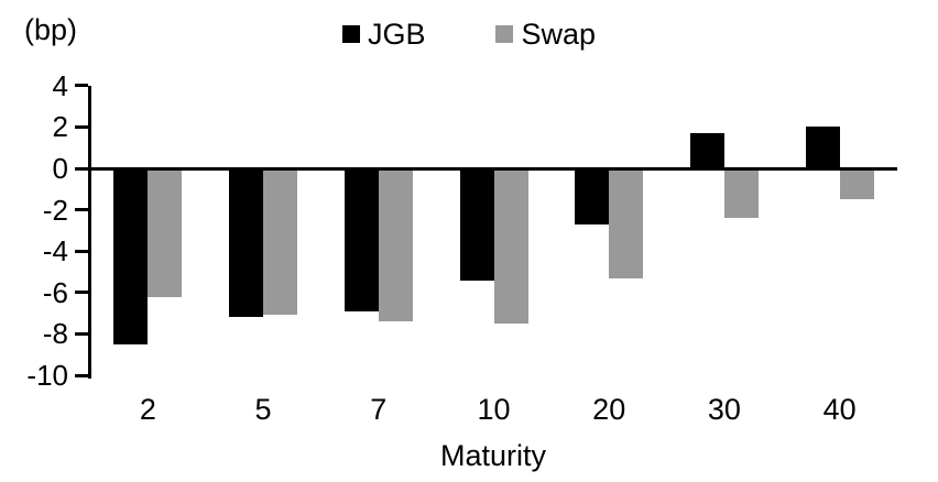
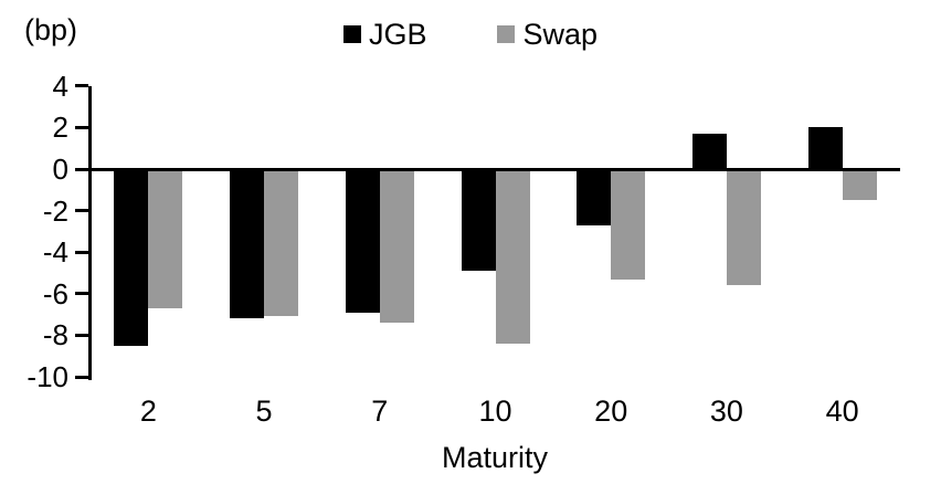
Swap/2: -6.2 -> -6.7
JGB/10: -5.4 -> -4.9
Swap/10: -7.5 -> -8.4
Swap/30: -2.4 -> -5.6
